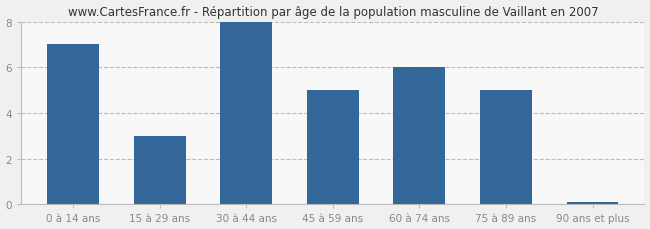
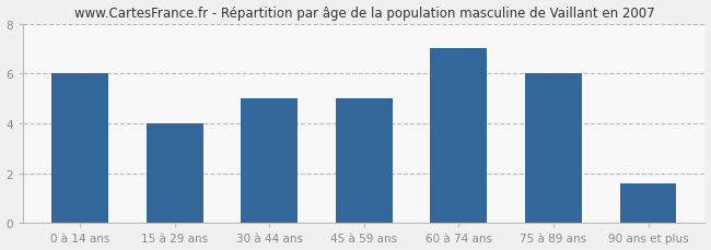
0 à 14 ans: 7.0 -> 6.0
15 à 29 ans: 3.0 -> 4.0
30 à 44 ans: 8.0 -> 5.0
60 à 74 ans: 6.0 -> 7.0
75 à 89 ans: 5.0 -> 6.0
90 ans et plus: 0.1 -> 1.6
